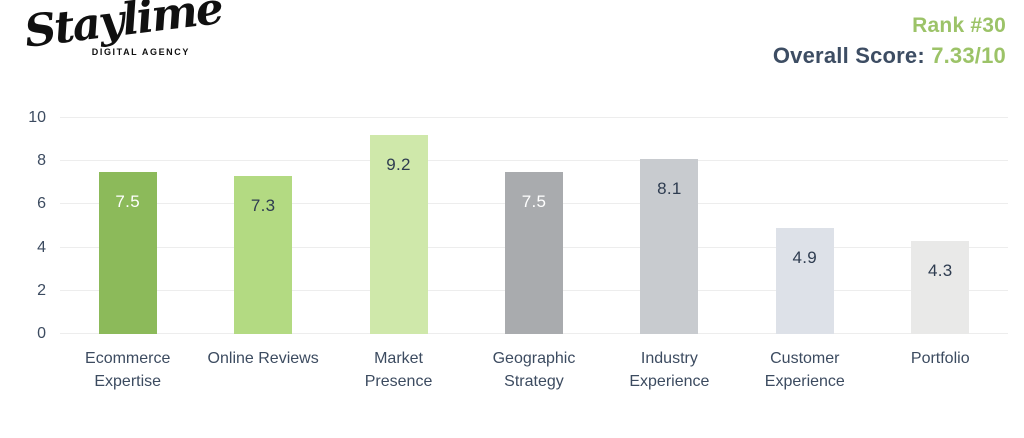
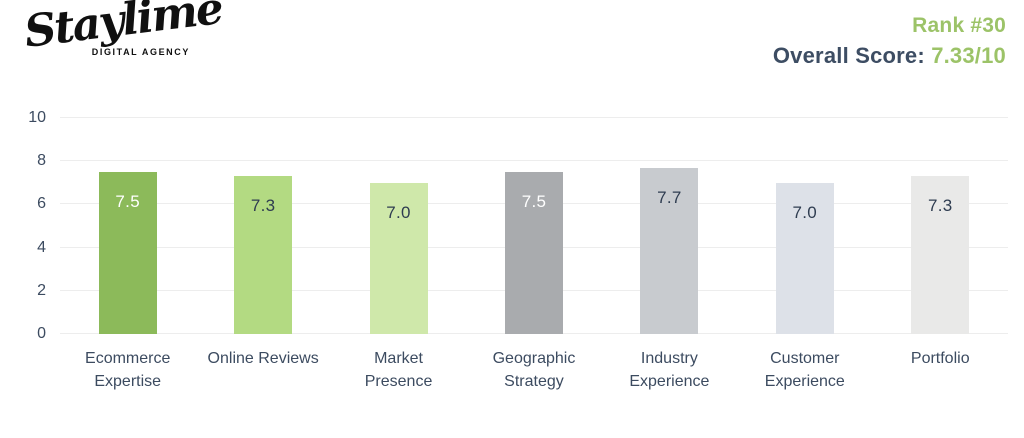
Market Presence: 9.2 -> 7.0
Industry Experience: 8.1 -> 7.7
Customer Experience: 4.9 -> 7.0
Portfolio: 4.3 -> 7.3
